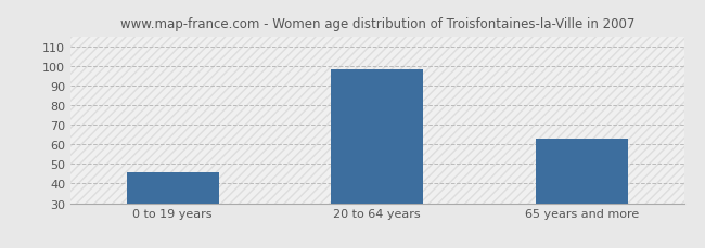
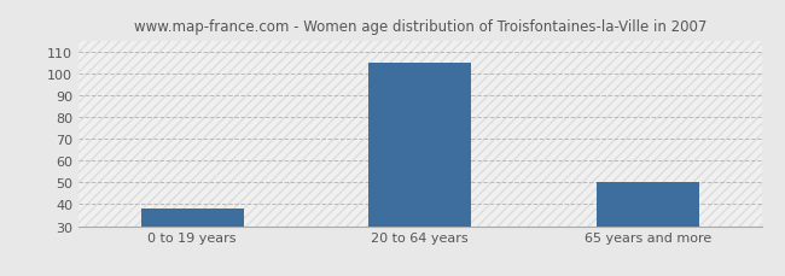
0 to 19 years: 46 -> 38
20 to 64 years: 98 -> 105
65 years and more: 63 -> 50
